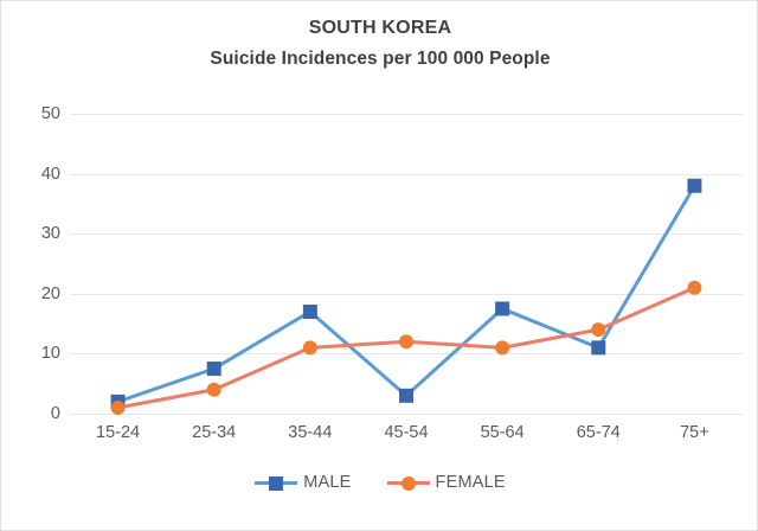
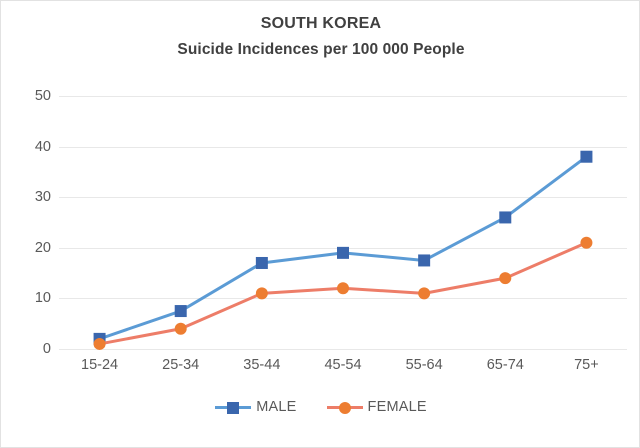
MALE/45-54: 3 -> 19
MALE/65-74: 11 -> 26
